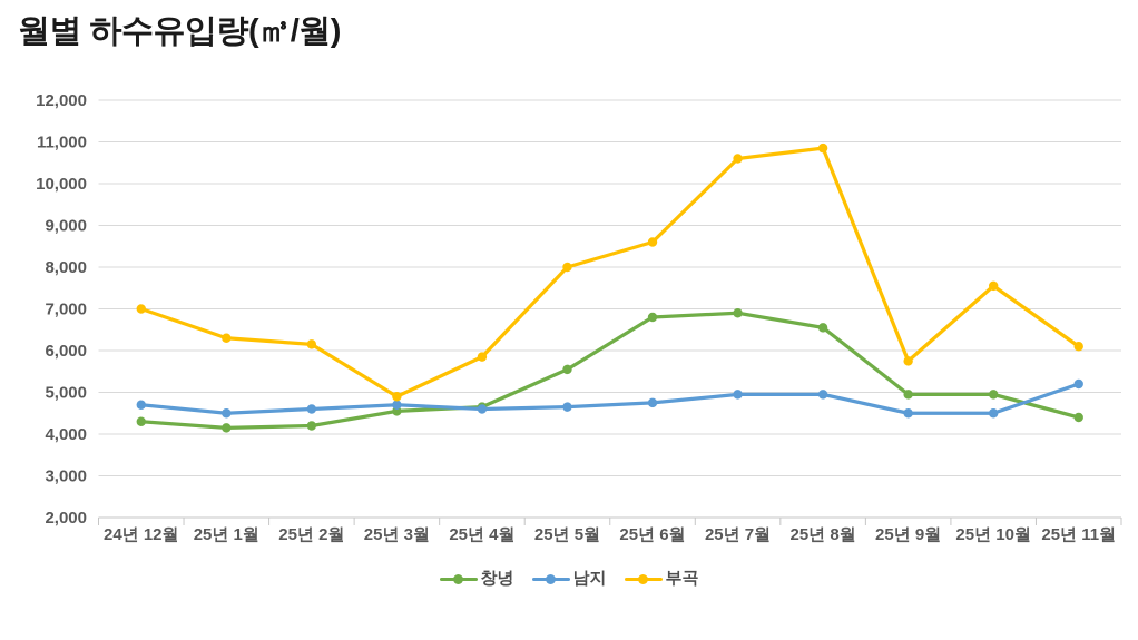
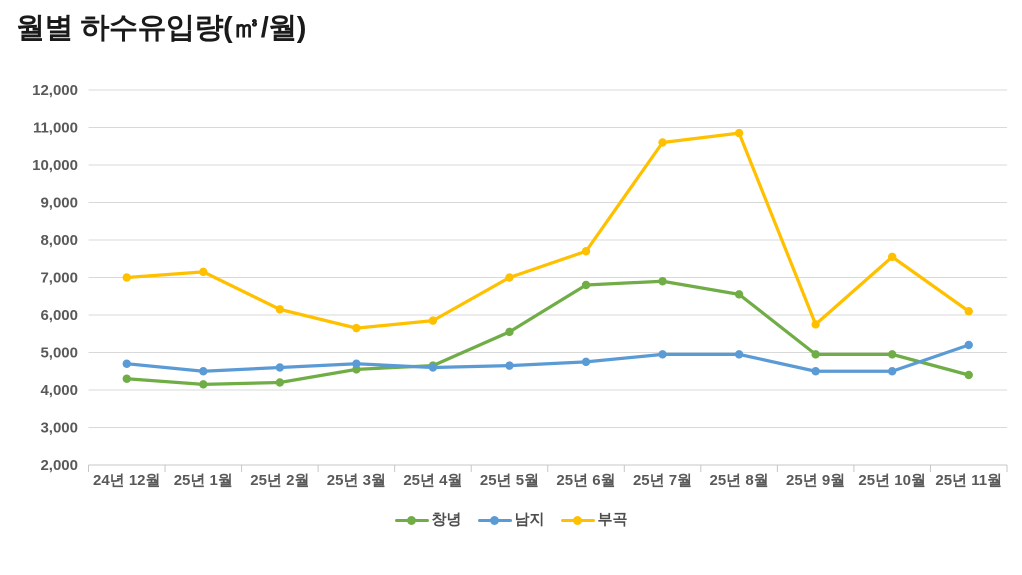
부곡/25년 1월: 6300 -> 7200
부곡/25년 3월: 4900 -> 5600
부곡/25년 5월: 8000 -> 7000
부곡/25년 6월: 8600 -> 7700
